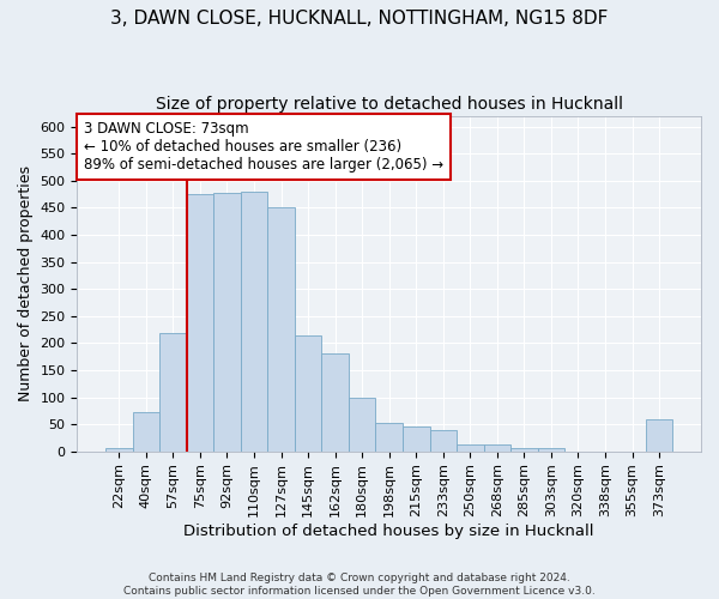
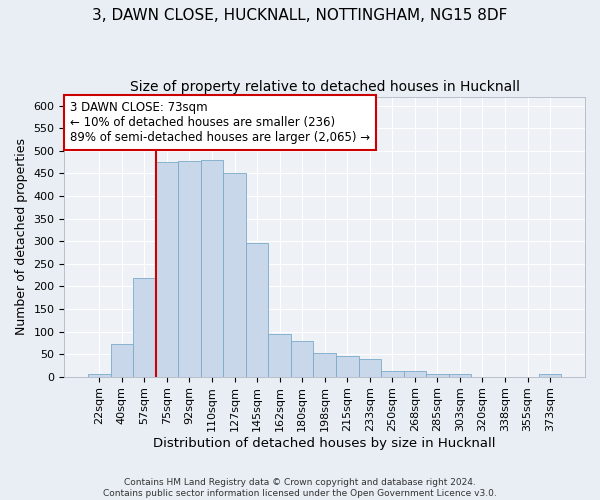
145sqm: 215 -> 295
162sqm: 180 -> 95
180sqm: 100 -> 80
373sqm: 60 -> 5
